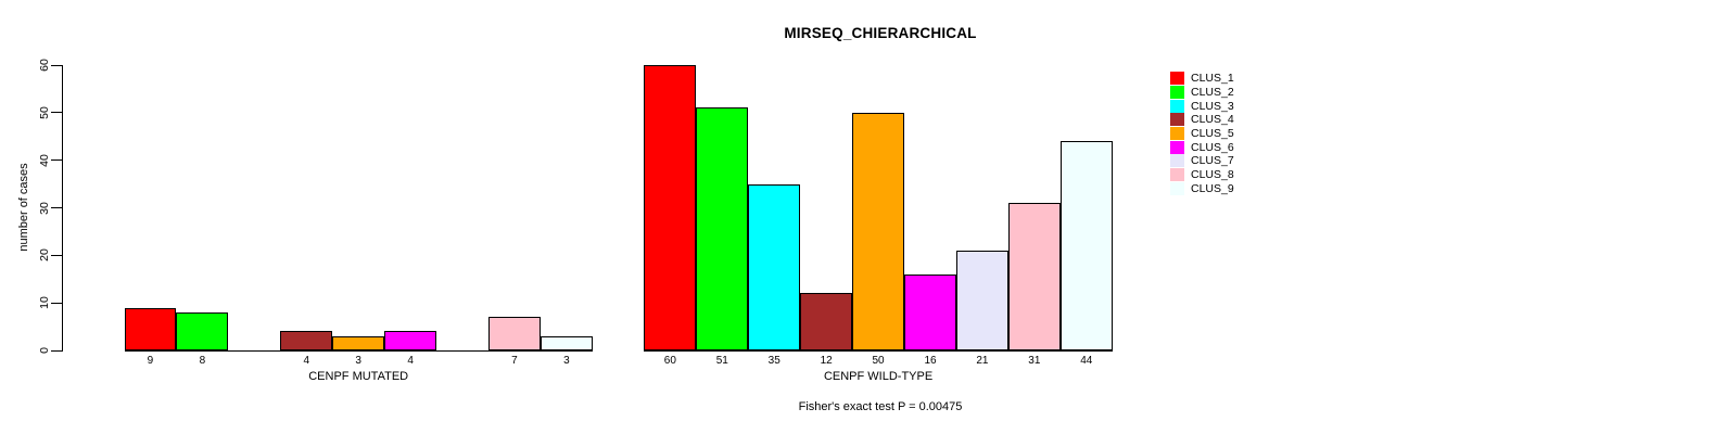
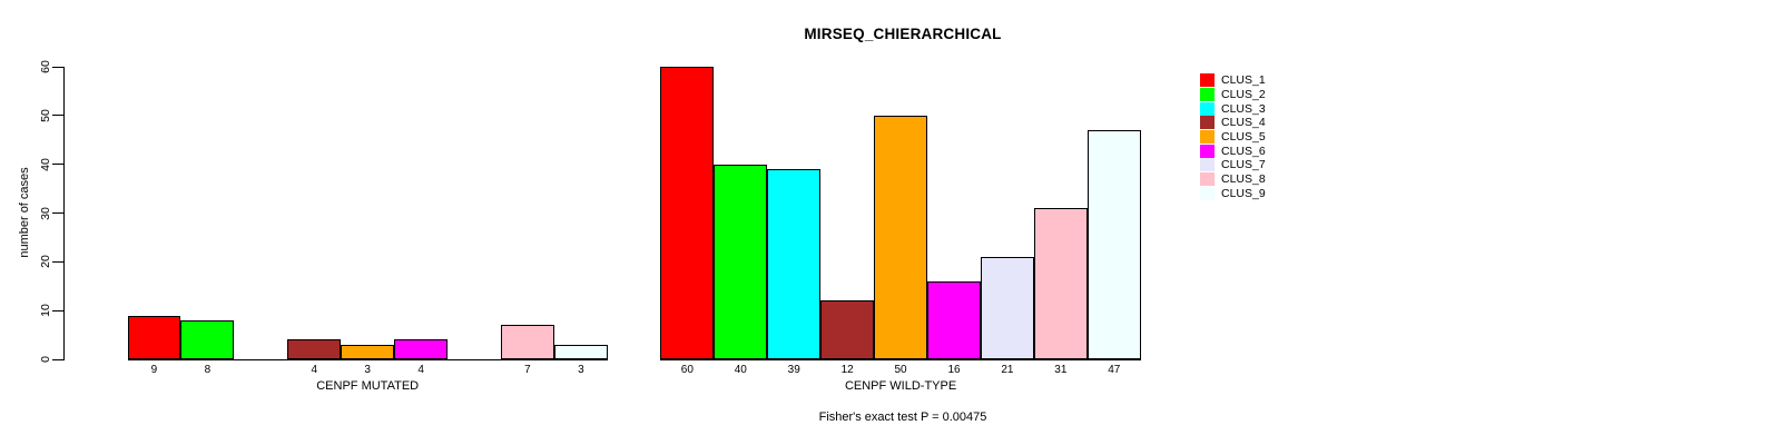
CLUS_2/CENPF WILD-TYPE: 51 -> 40
CLUS_3/CENPF WILD-TYPE: 35 -> 39
CLUS_9/CENPF WILD-TYPE: 44 -> 47
